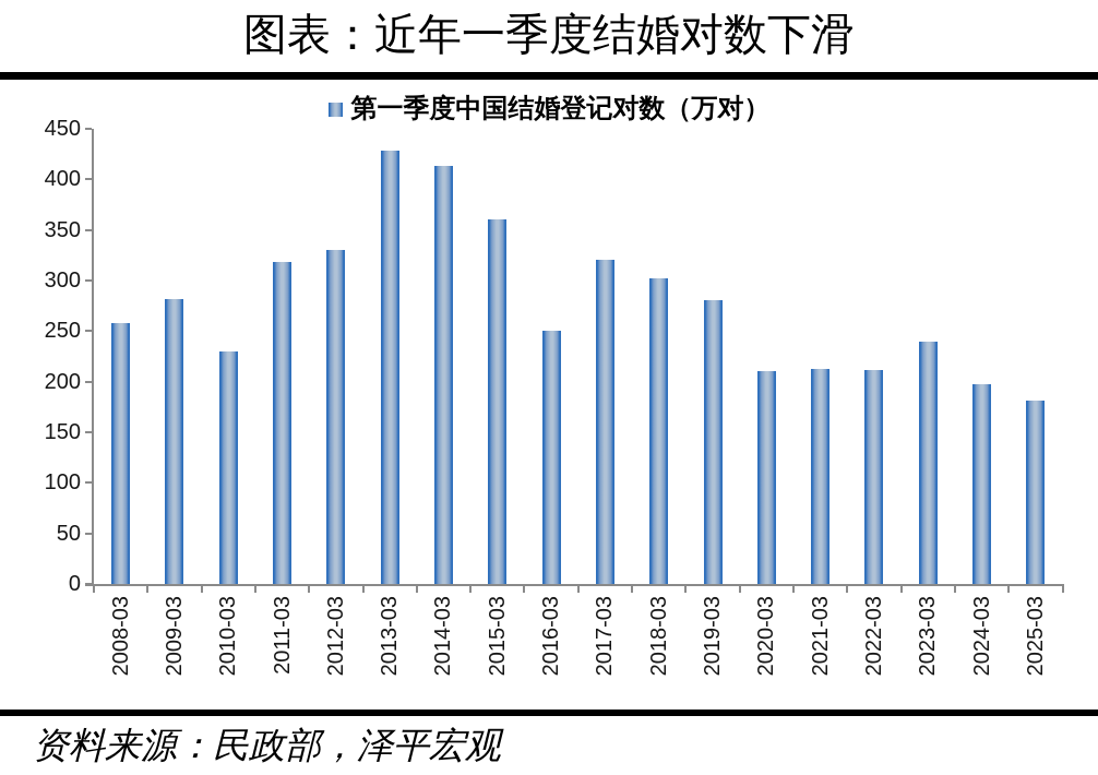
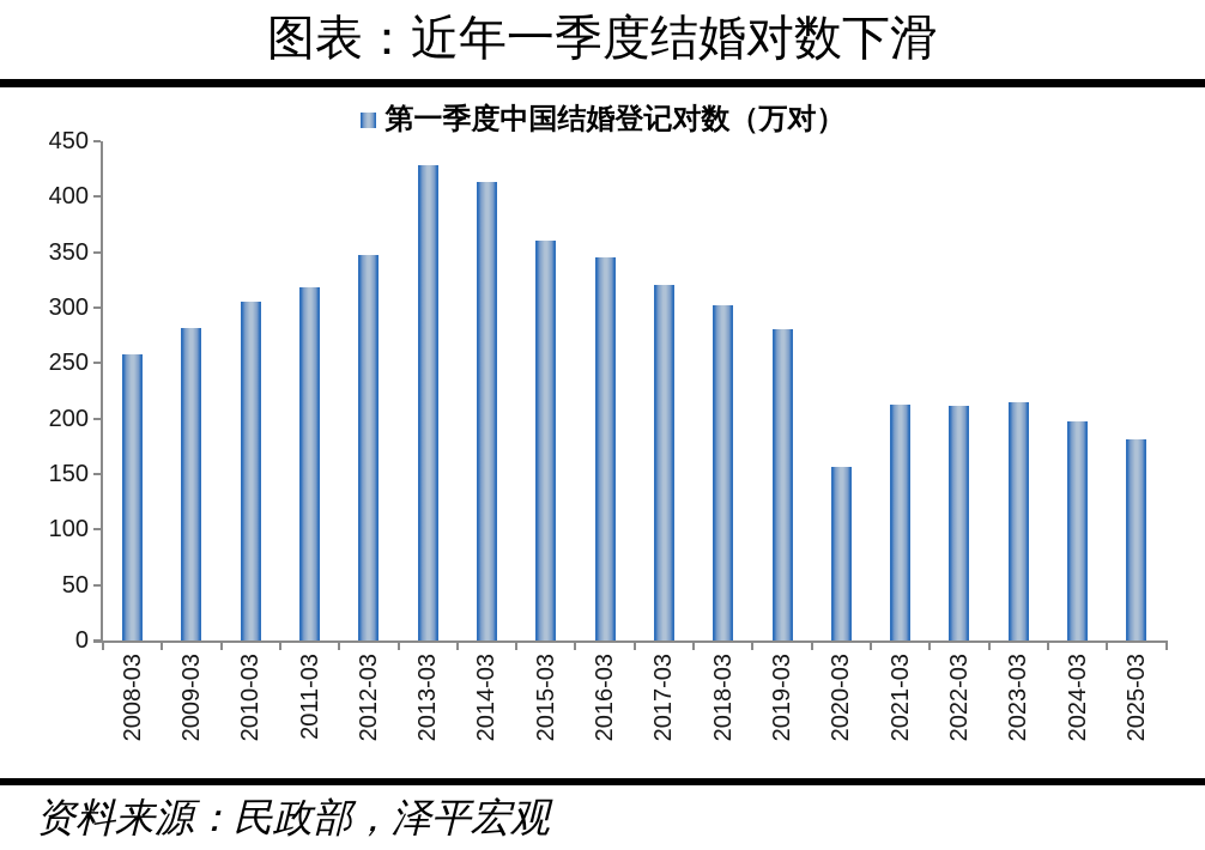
2010-03: 230 -> 300
2012-03: 330 -> 350
2016-03: 250 -> 340
2020-03: 210 -> 160
2023-03: 240 -> 220
